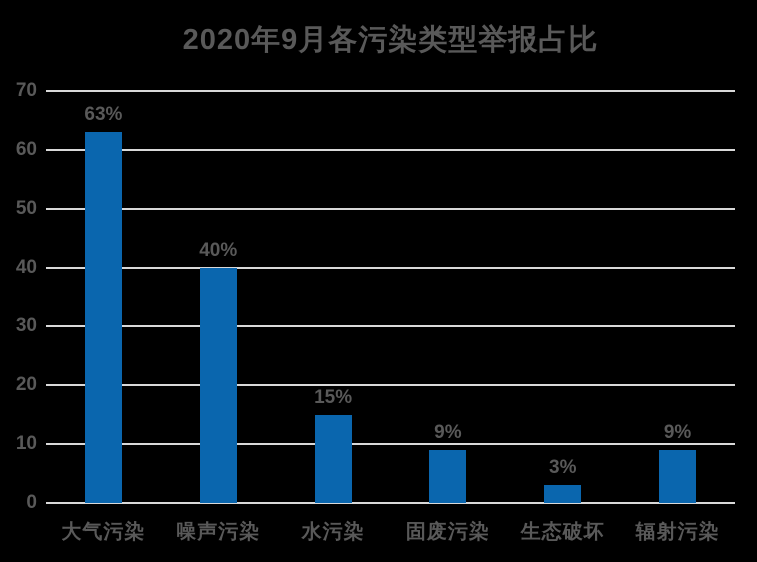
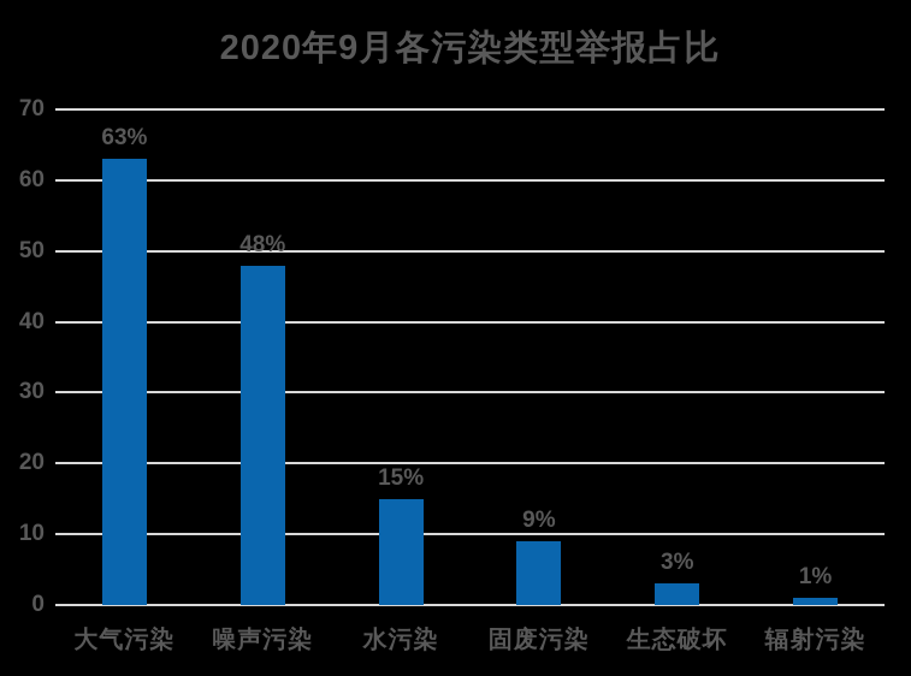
噪声污染: 40% -> 48%
辐射污染: 9% -> 1%
